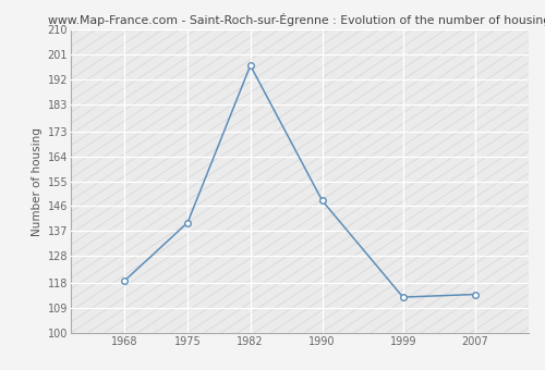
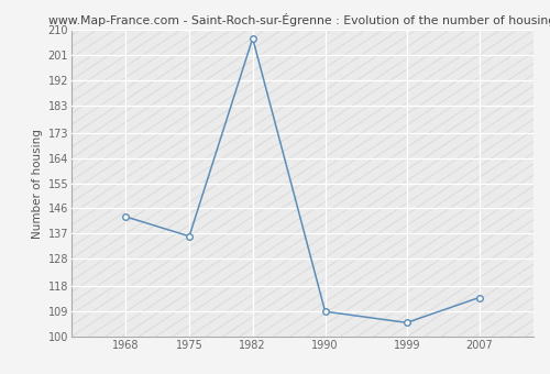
1968: 119 -> 143
1975: 140 -> 136
1982: 197 -> 207
1990: 148 -> 109
1999: 113 -> 105
